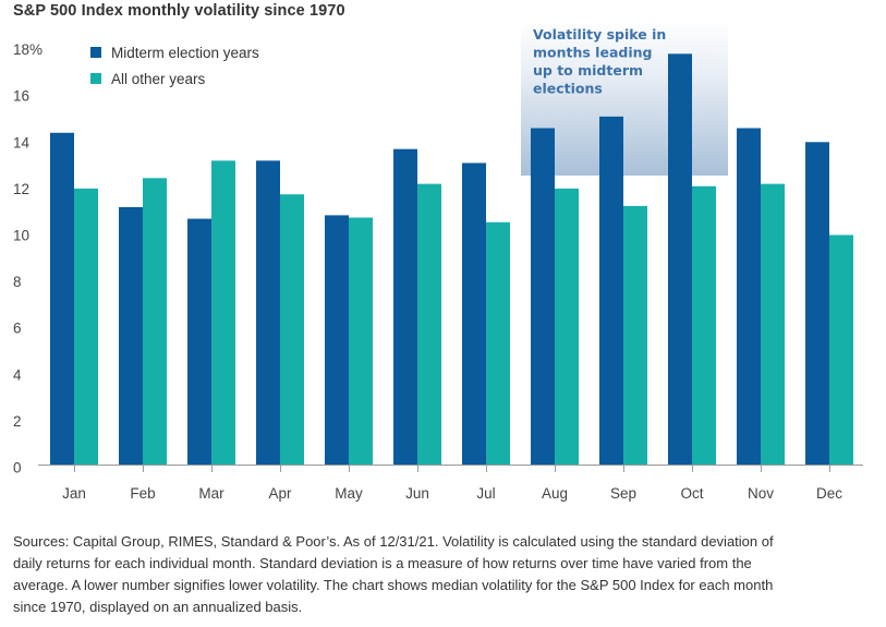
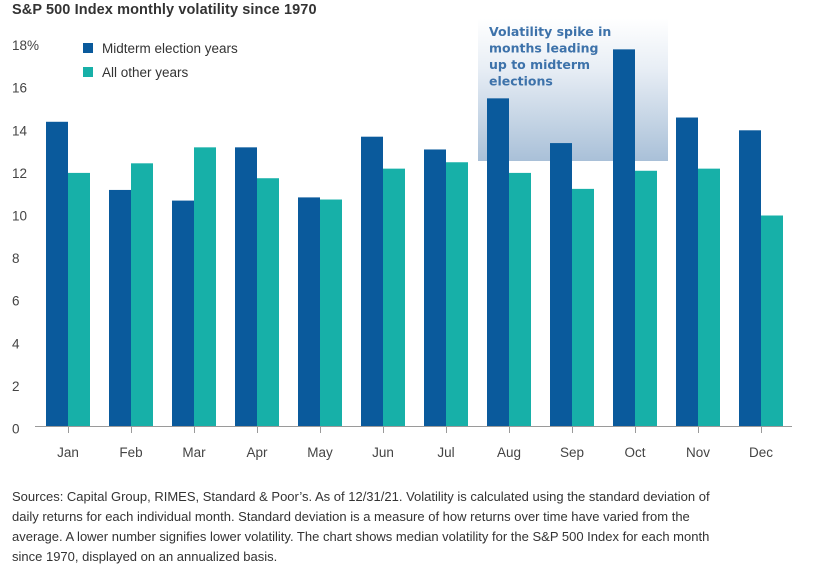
All other years/Jul: 10.6% -> 12.5%
Midterm election years/Aug: 14.6% -> 15.5%
Midterm election years/Sep: 15.1% -> 13.4%
